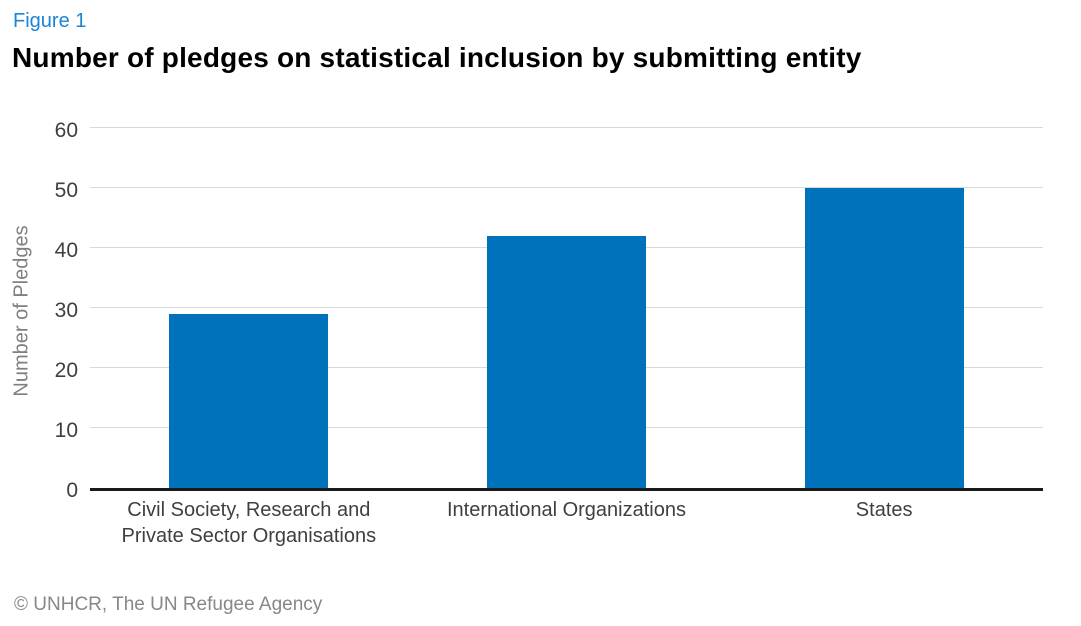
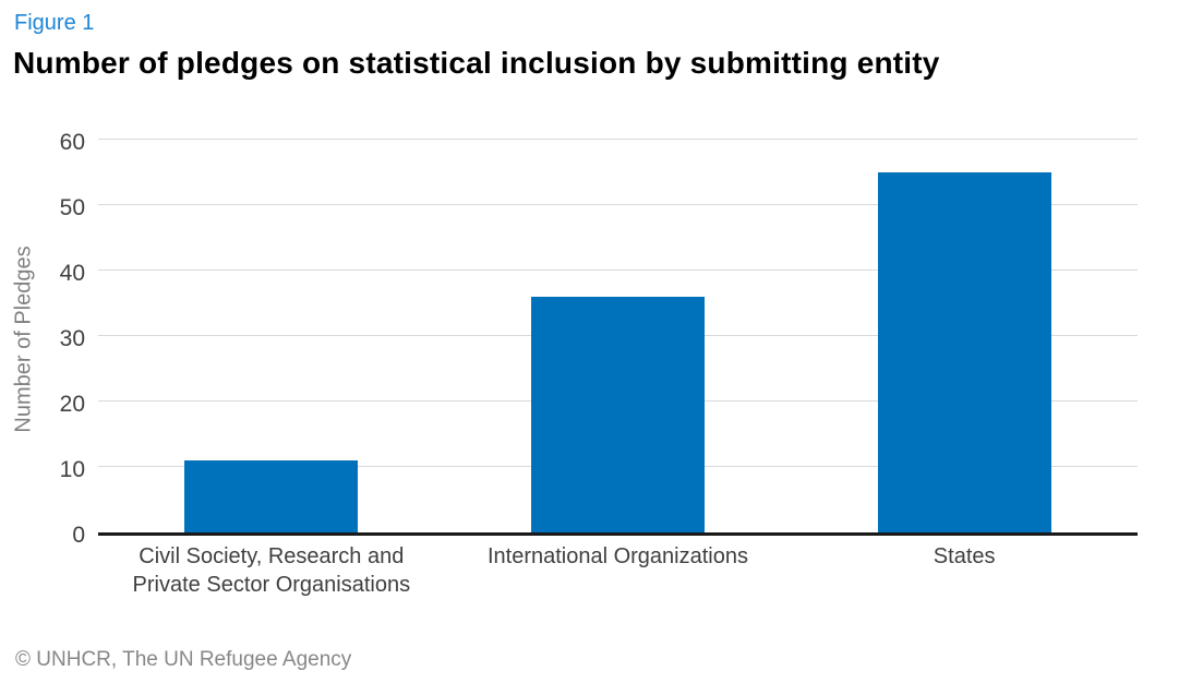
Civil Society, Research and Private Sector Organisations: 29 -> 11
International Organizations: 42 -> 36
States: 50 -> 55
